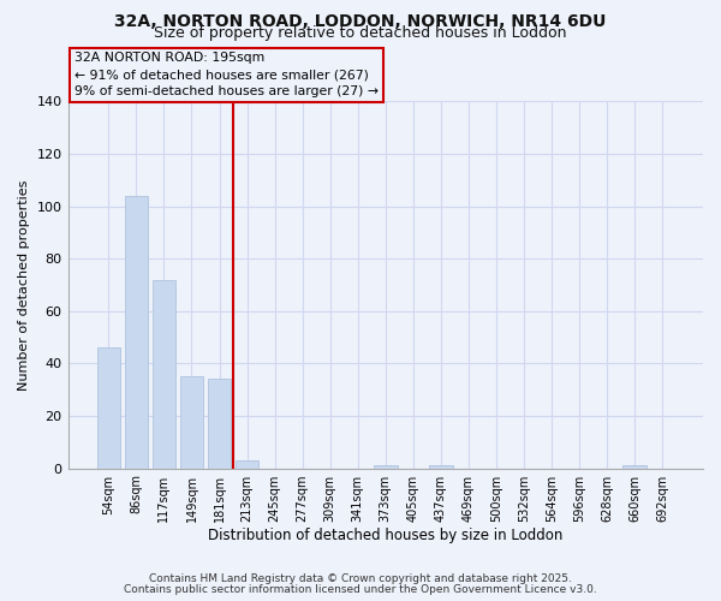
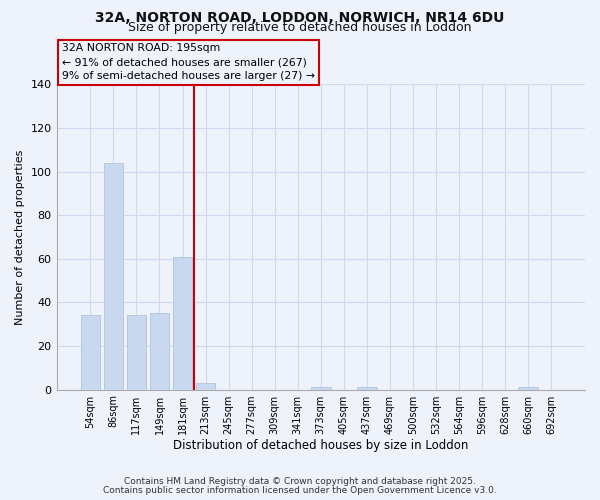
54sqm: 46 -> 34
117sqm: 72 -> 34
181sqm: 34 -> 61
